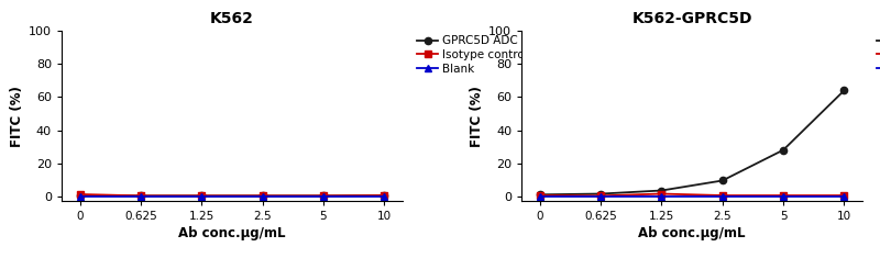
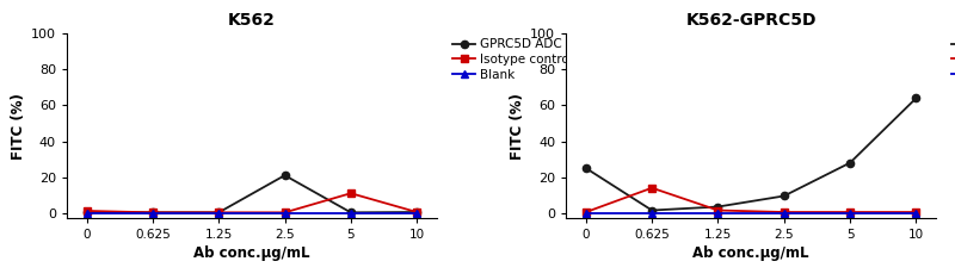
K562/GPRC5D ADC BMK/2.5: 0 -> 21
K562/Isotype control/5: 0 -> 11
K562-GPRC5D/GPRC5D ADC BMK/0: 1 -> 25
K562-GPRC5D/Isotype control/0.625: 0 -> 14
